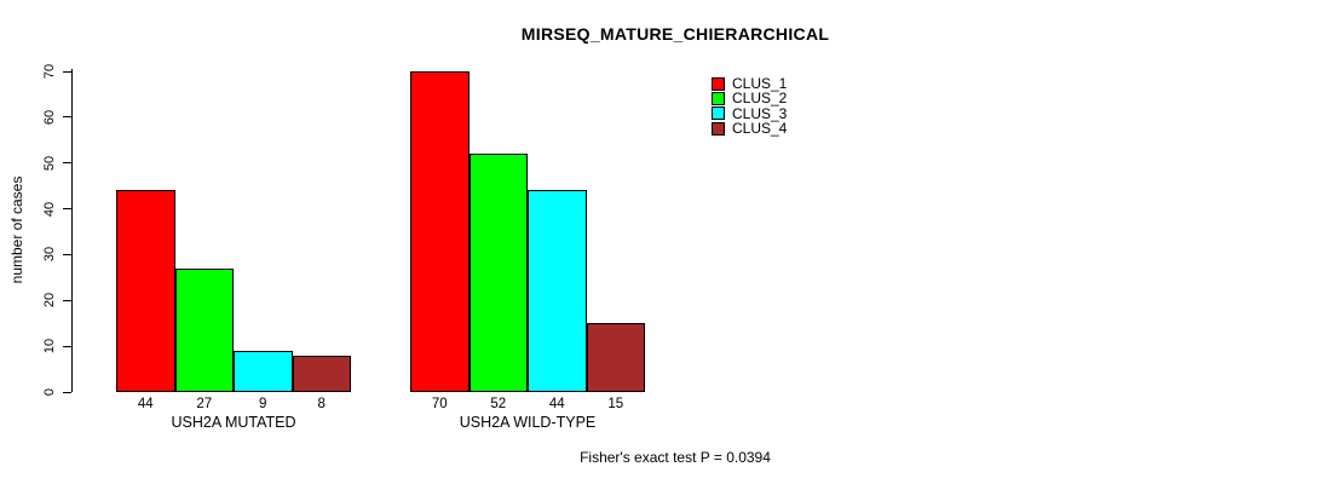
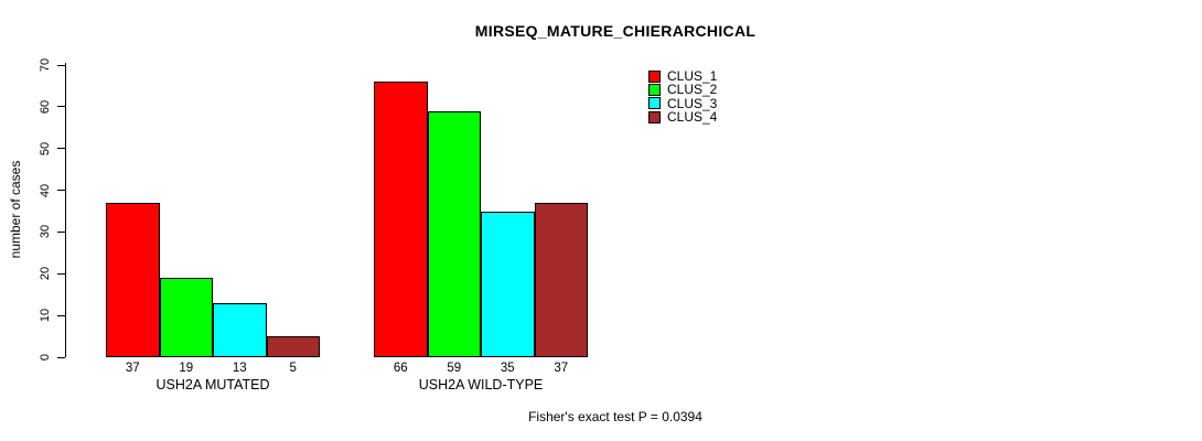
CLUS_1/USH2A MUTATED: 44 -> 37
CLUS_2/USH2A MUTATED: 27 -> 19
CLUS_3/USH2A MUTATED: 9 -> 13
CLUS_4/USH2A MUTATED: 8 -> 5
CLUS_1/USH2A WILD-TYPE: 70 -> 66
CLUS_2/USH2A WILD-TYPE: 52 -> 59
CLUS_3/USH2A WILD-TYPE: 44 -> 35
CLUS_4/USH2A WILD-TYPE: 15 -> 37
